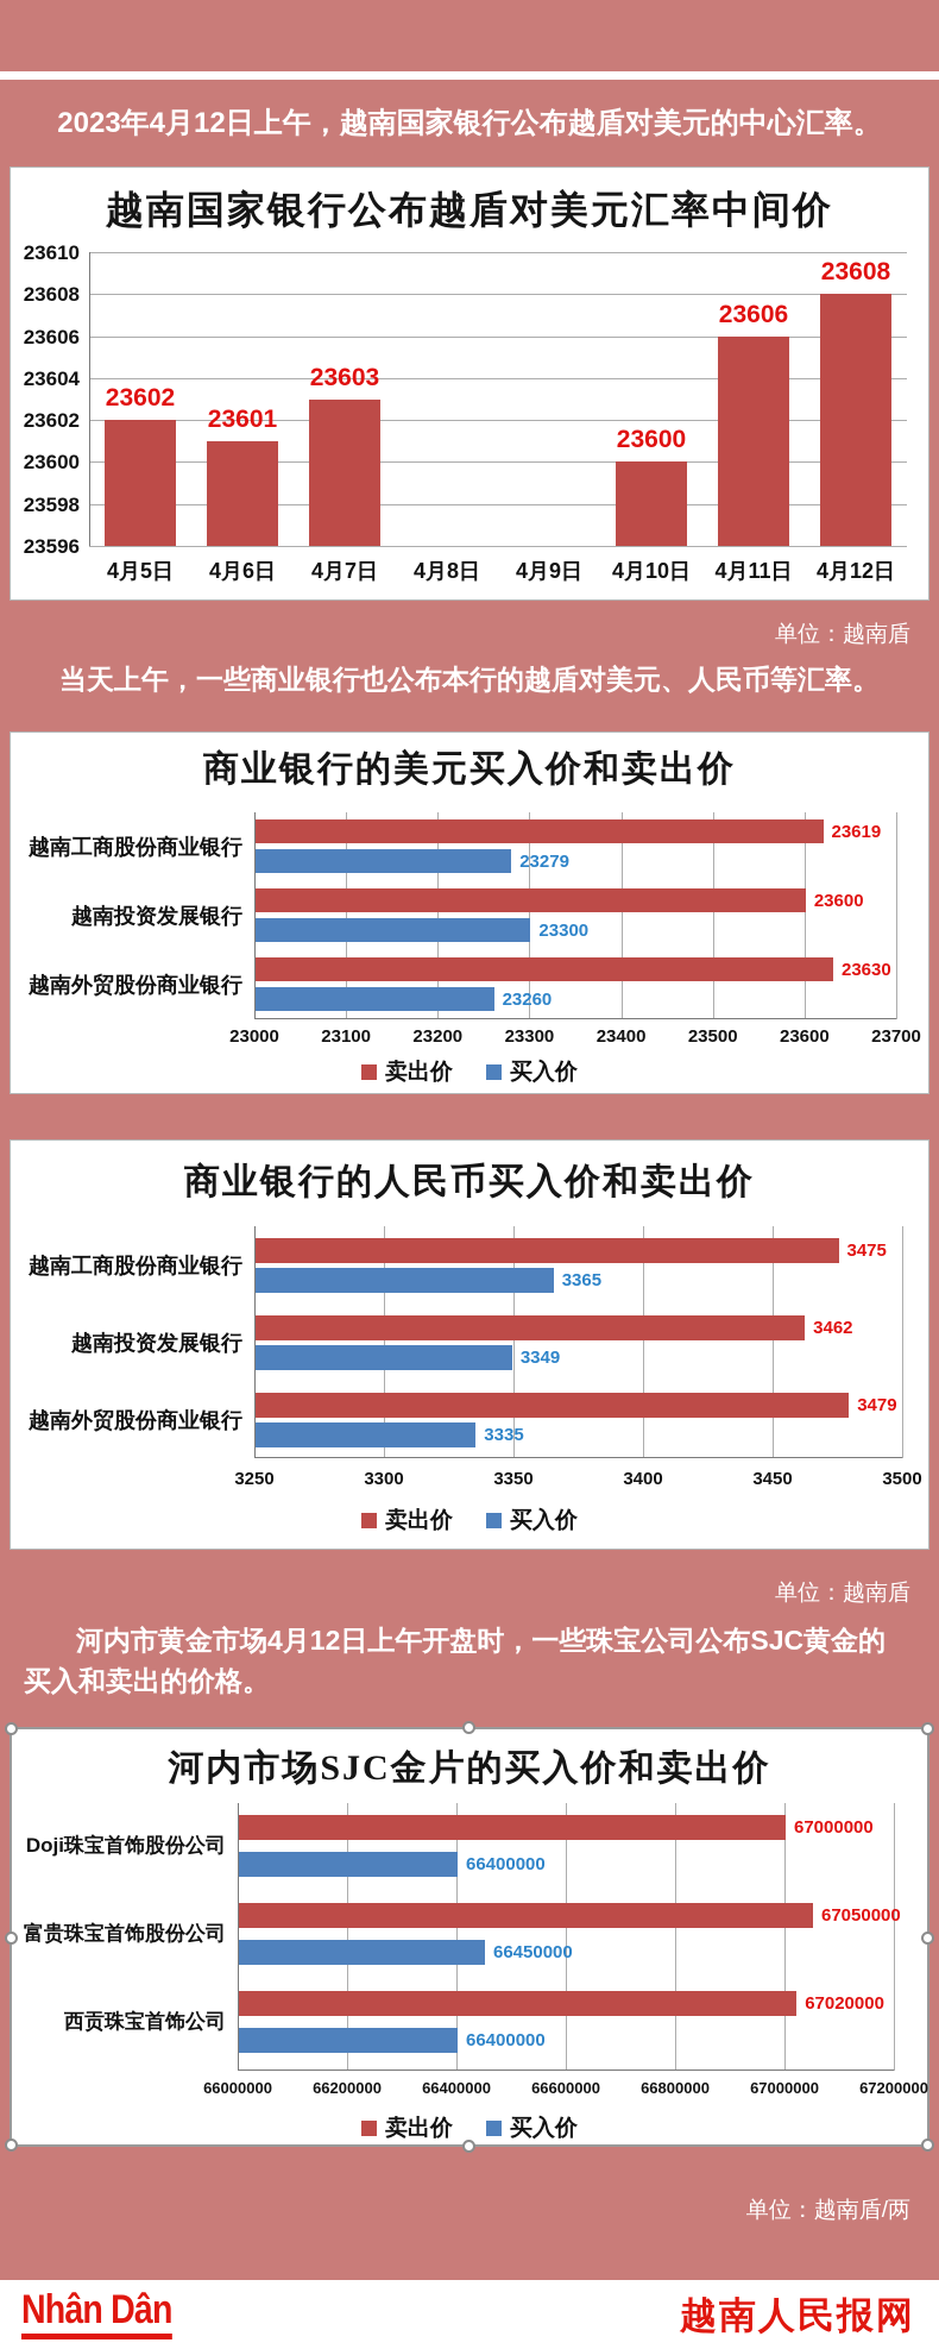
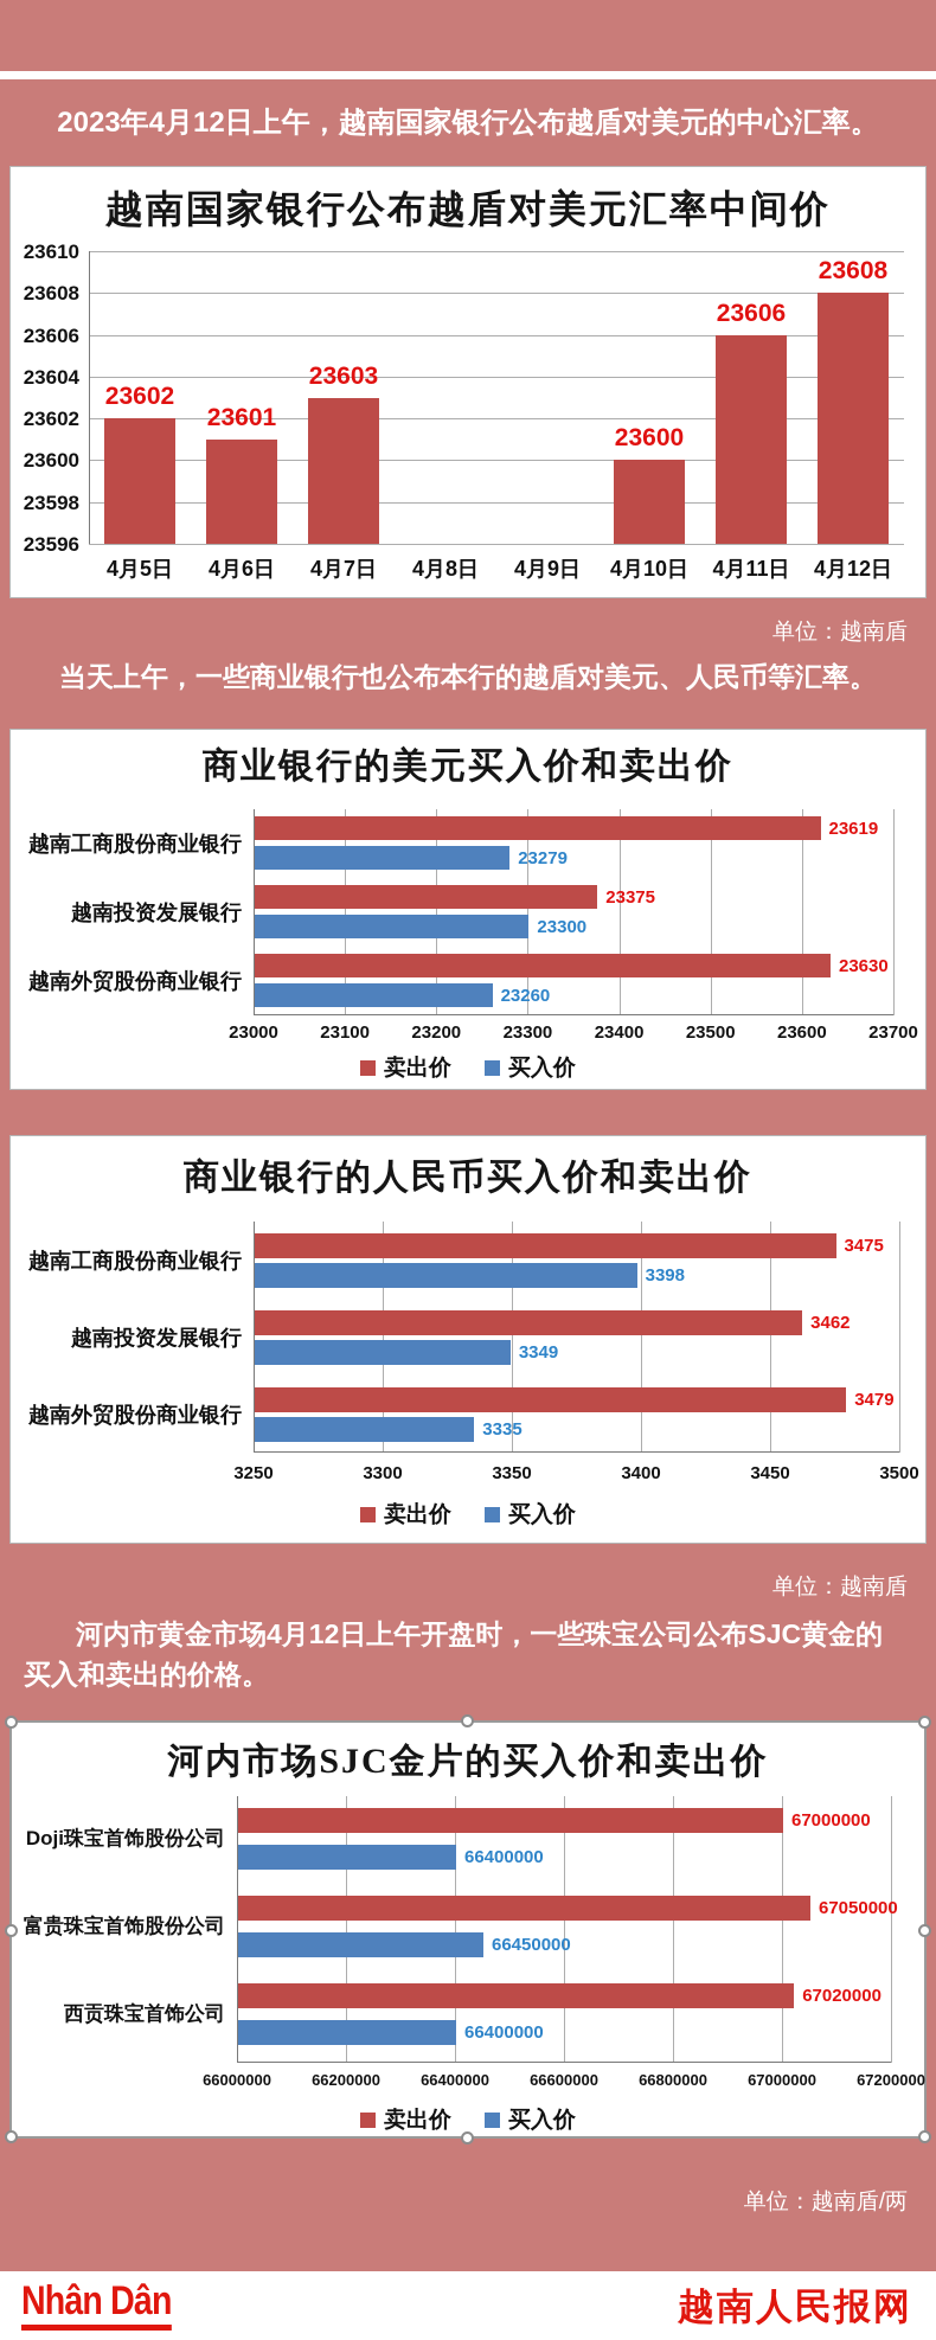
商业银行的美元买入价和卖出价/卖出价/越南投资发展银行: 23600 -> 23375
商业银行的人民币买入价和卖出价/买入价/越南工商股份商业银行: 3365 -> 3398
